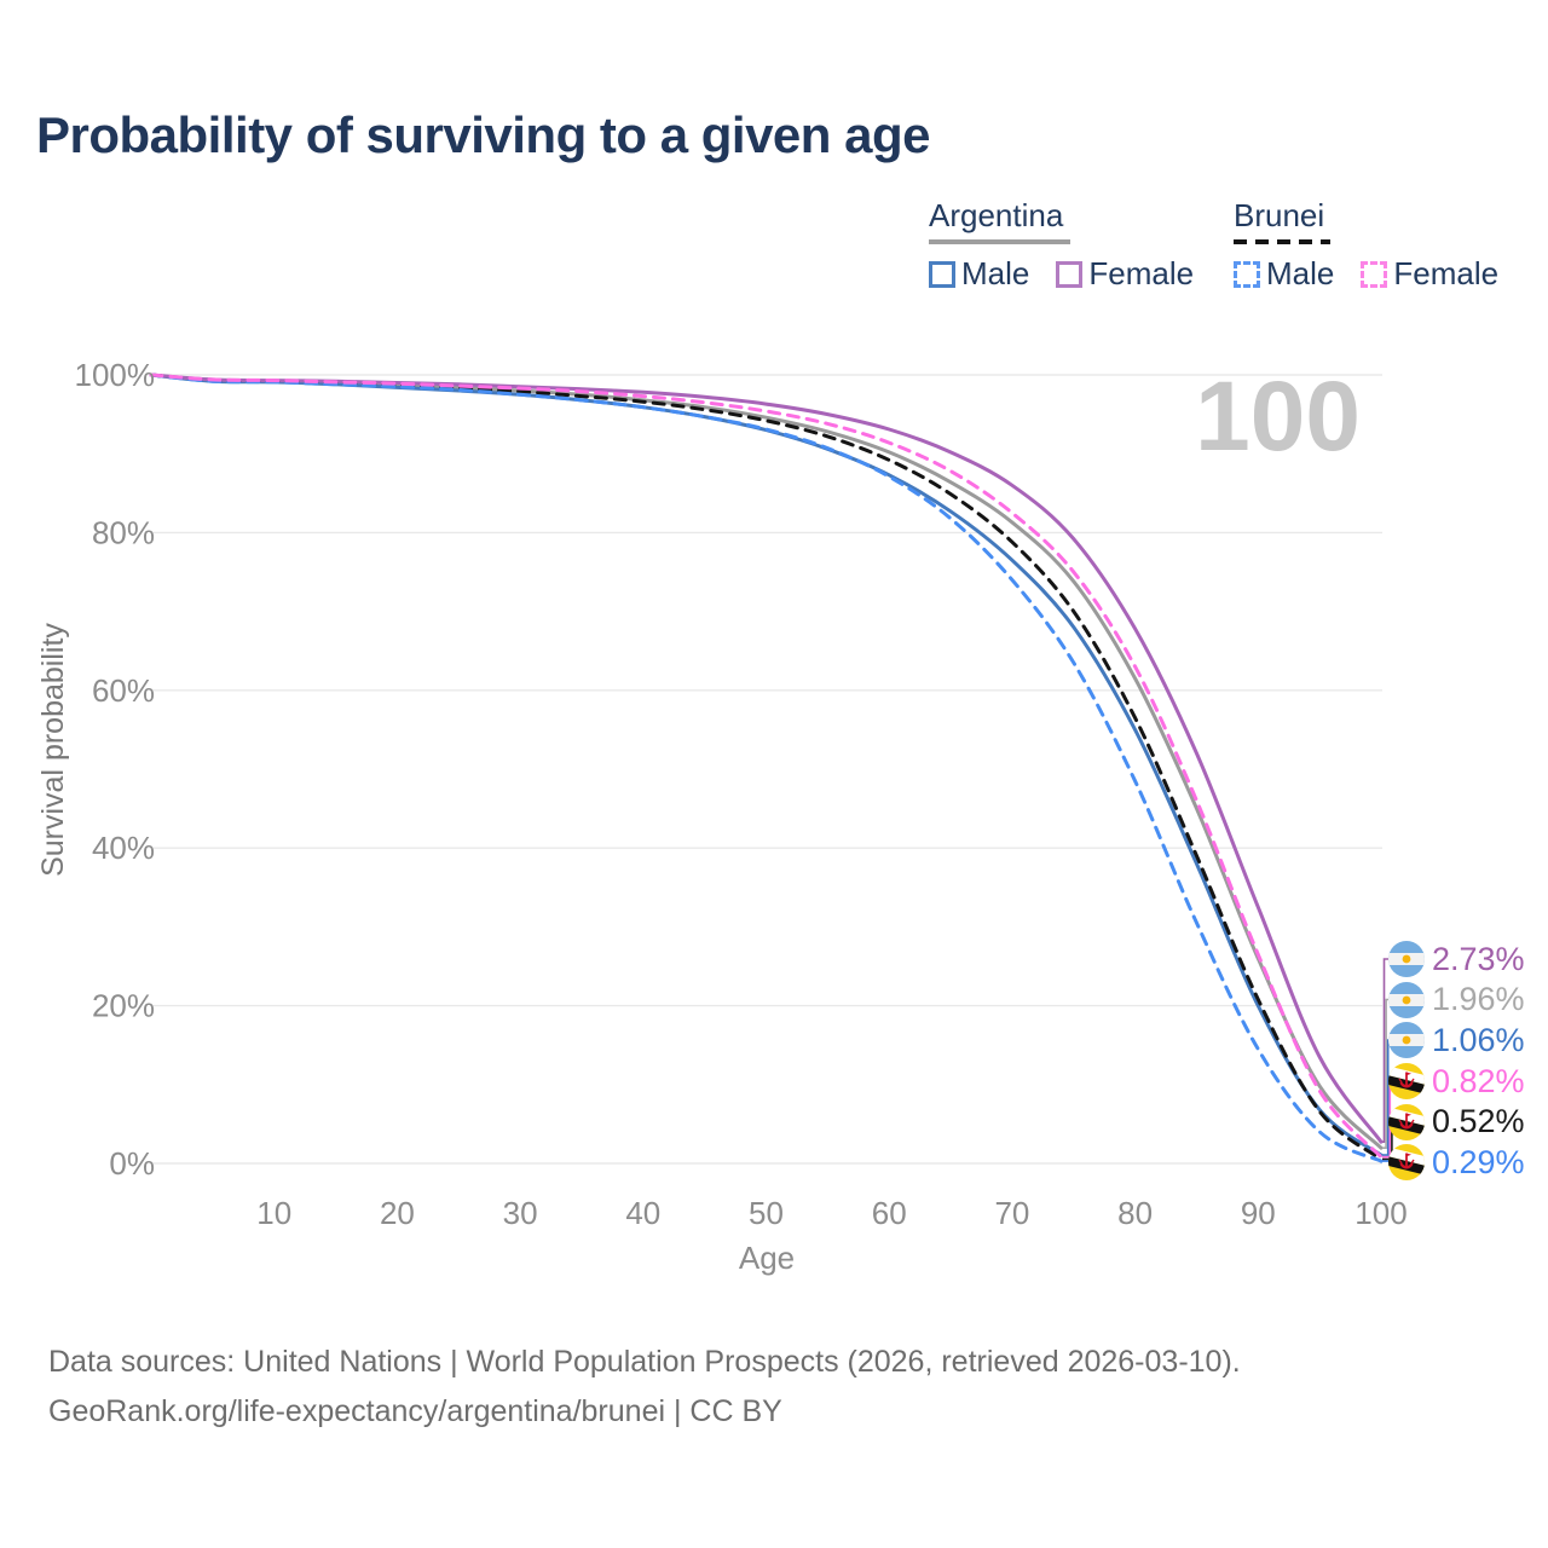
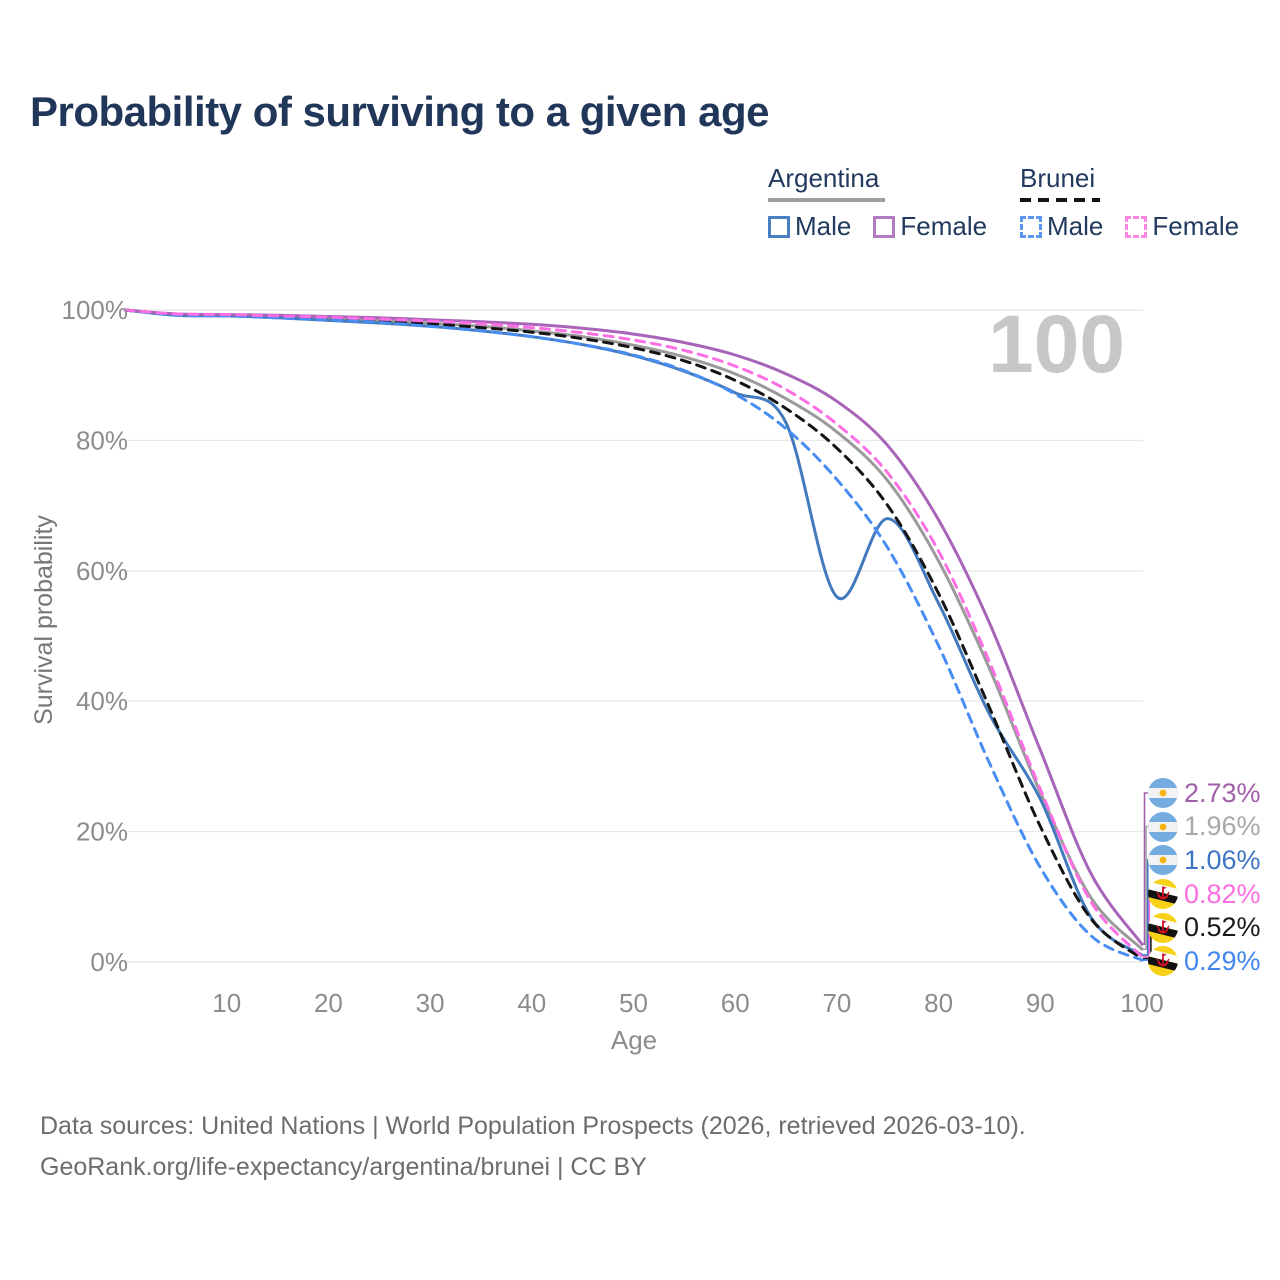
Argentina Male/70: 76% -> 56%
Argentina Male/90: 20% -> 25%
